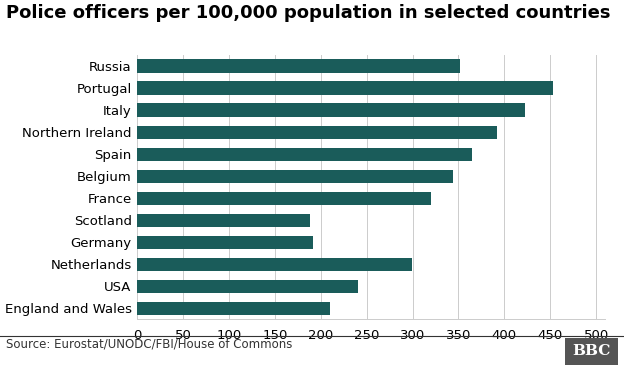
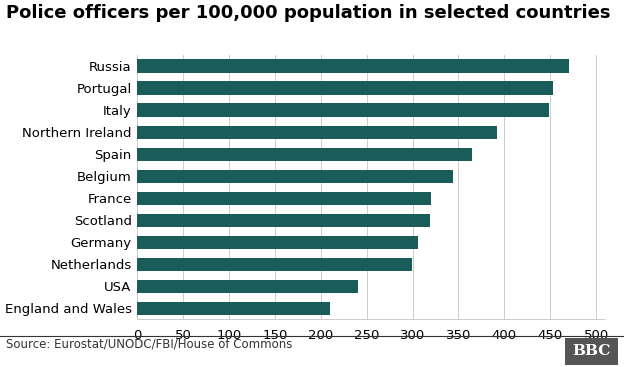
Russia: 352 -> 470
Italy: 422 -> 449
Scotland: 188 -> 319
Germany: 192 -> 306
